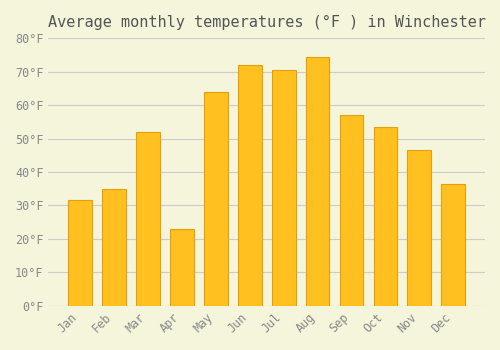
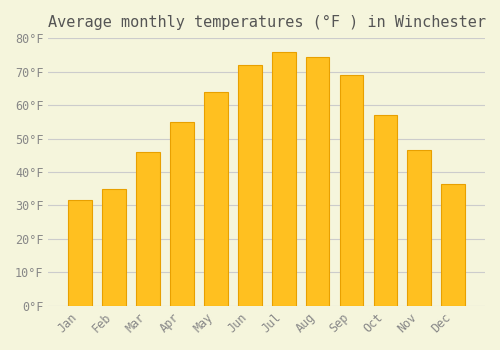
Mar: 52.0°F -> 46.0°F
Apr: 23.0°F -> 55.0°F
Jul: 70.5°F -> 76.0°F
Sep: 57.0°F -> 69.0°F
Oct: 53.5°F -> 57.0°F
